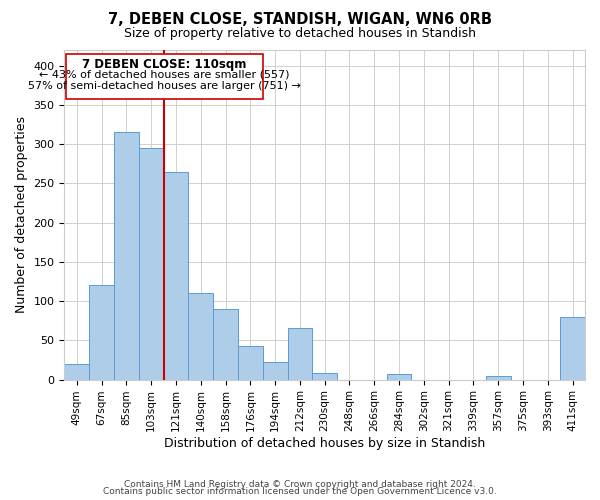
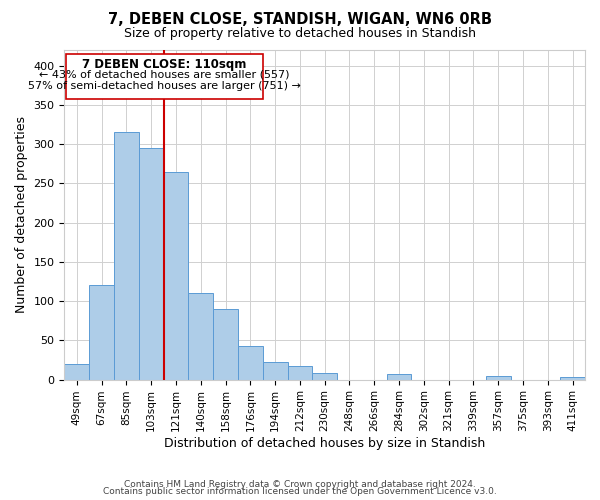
212sqm: 66 -> 17
411sqm: 80 -> 3
